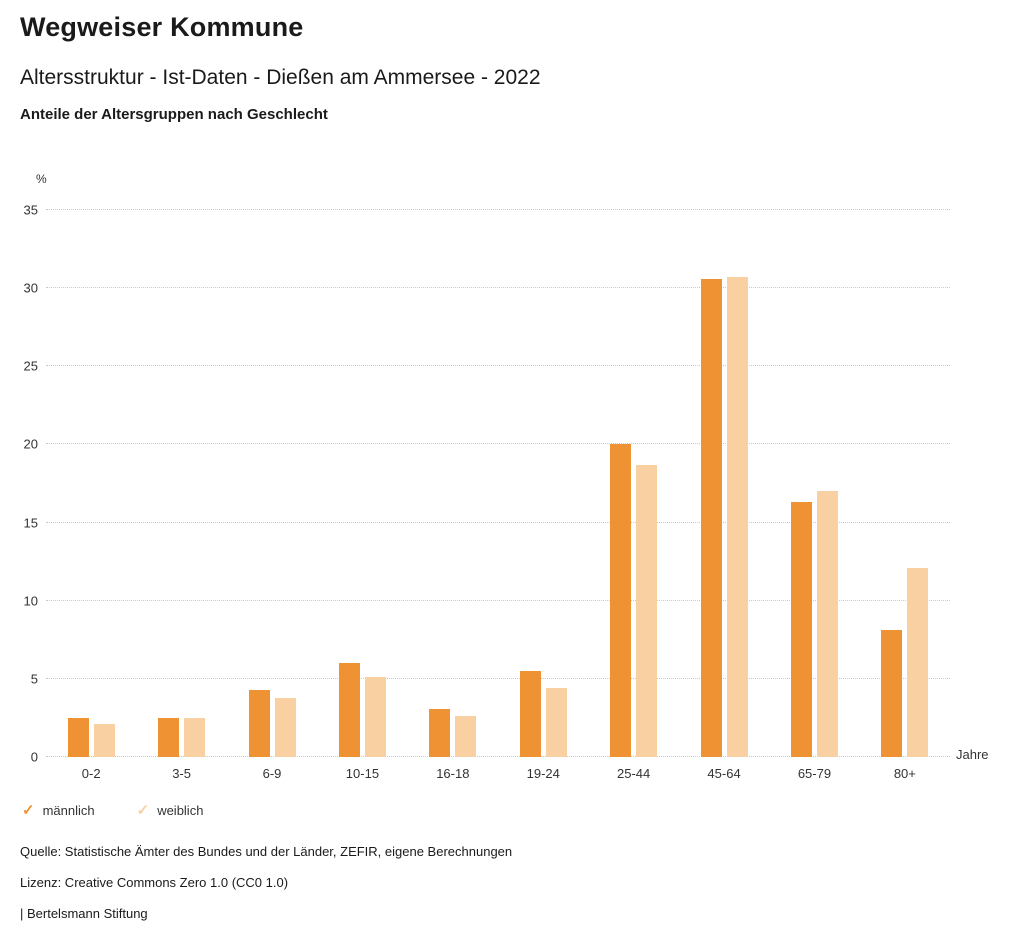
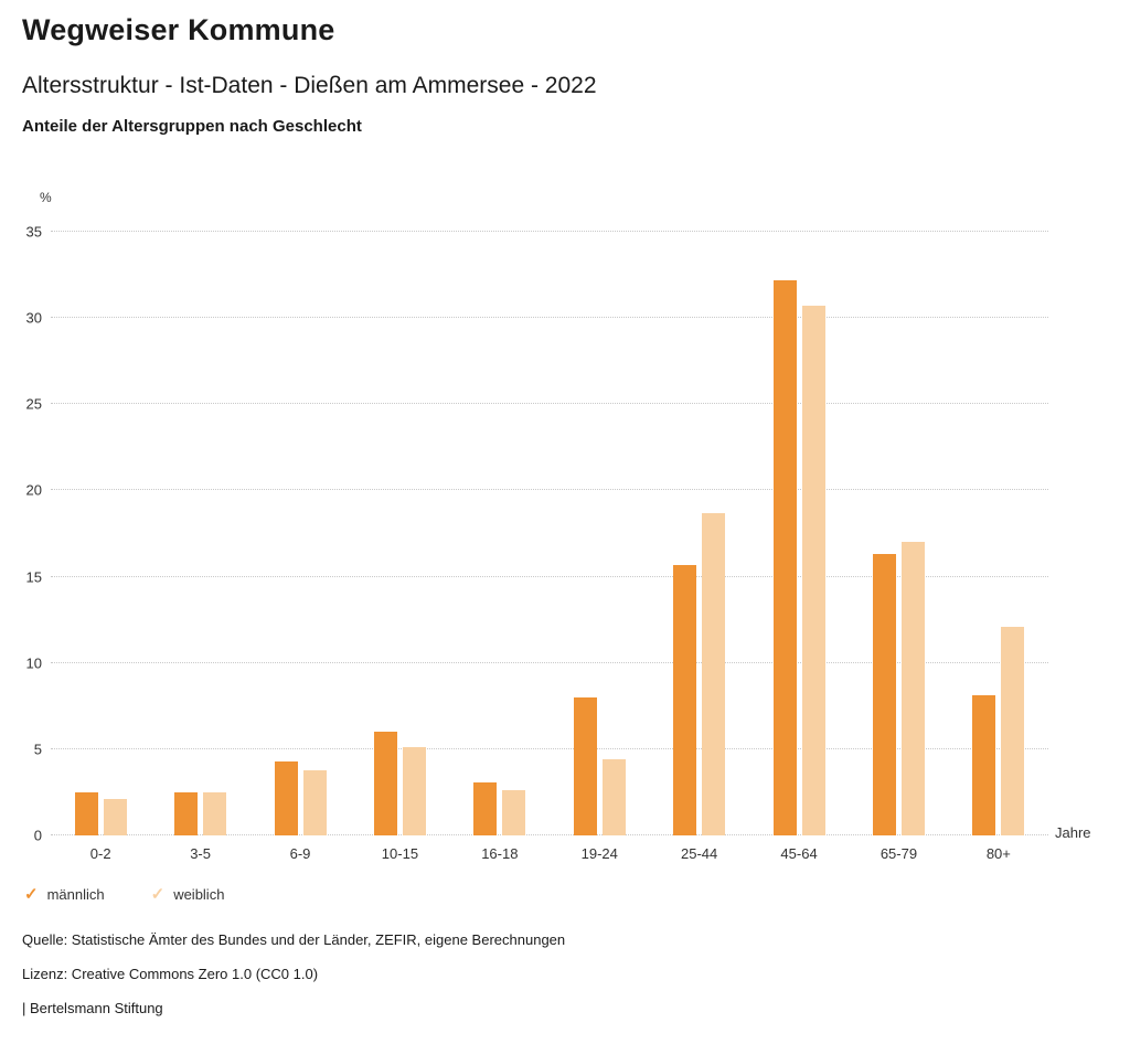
männlich/19-24: 5.5 -> 8.0
männlich/25-44: 20.0 -> 15.7
männlich/45-64: 30.6 -> 32.2
